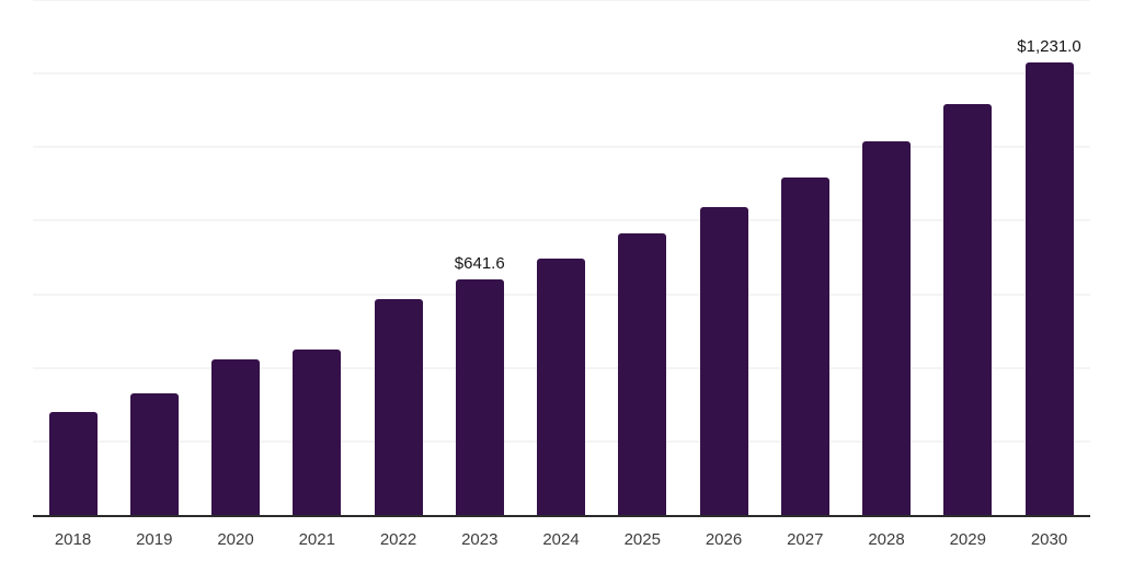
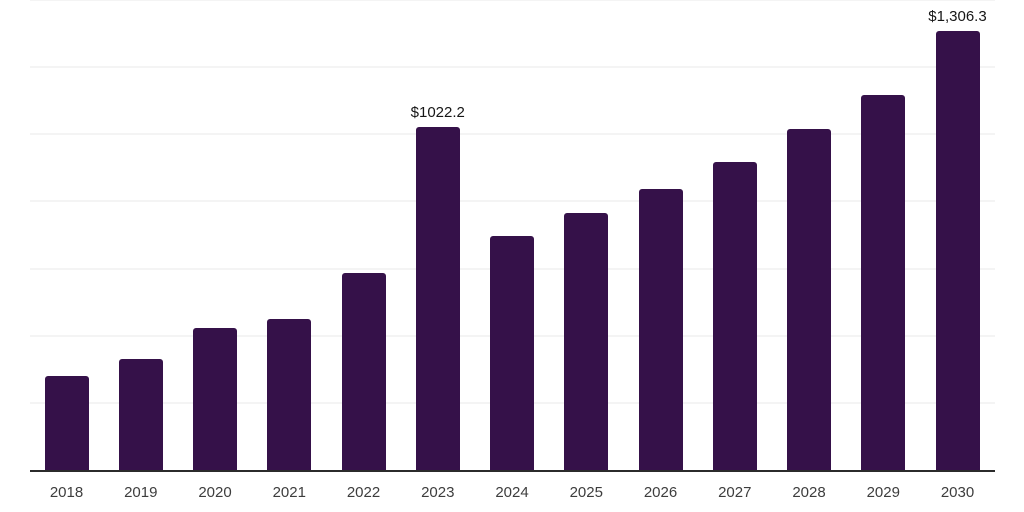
2023: $641.6 -> $1022.2
2030: $1,231.0 -> $1,306.3
